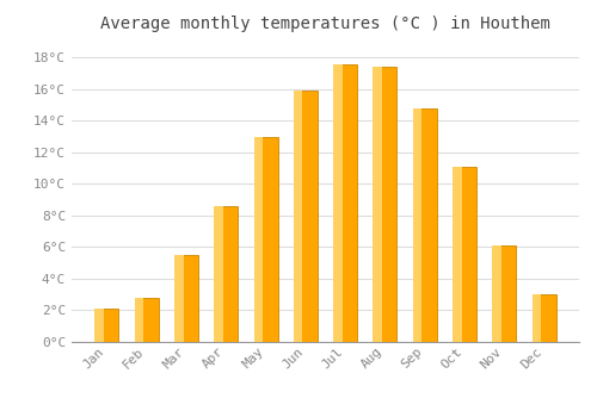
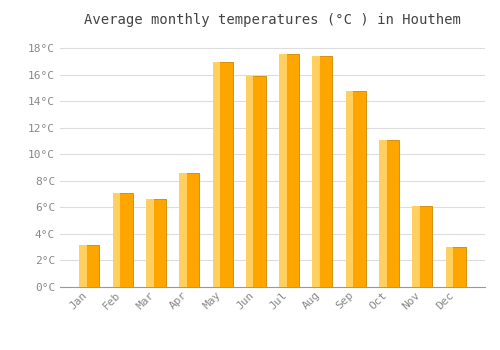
Jan: 2.1°C -> 3.2°C
Feb: 2.8°C -> 7.1°C
Mar: 5.5°C -> 6.6°C
May: 13.0°C -> 17.0°C
